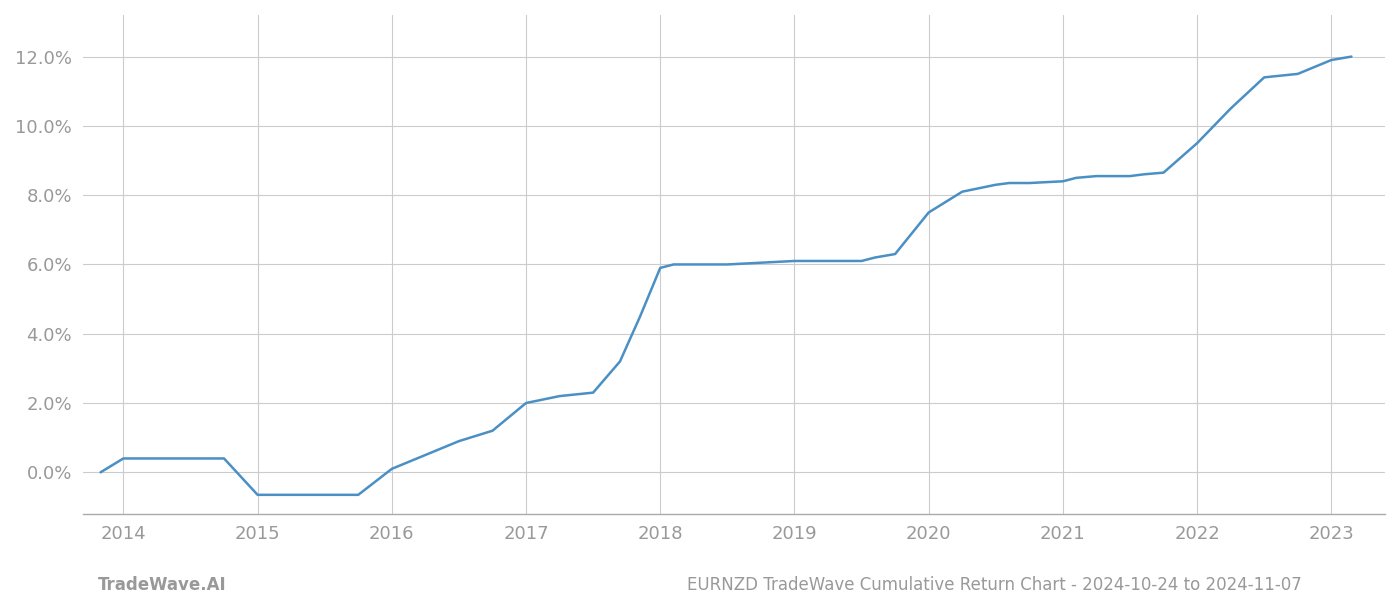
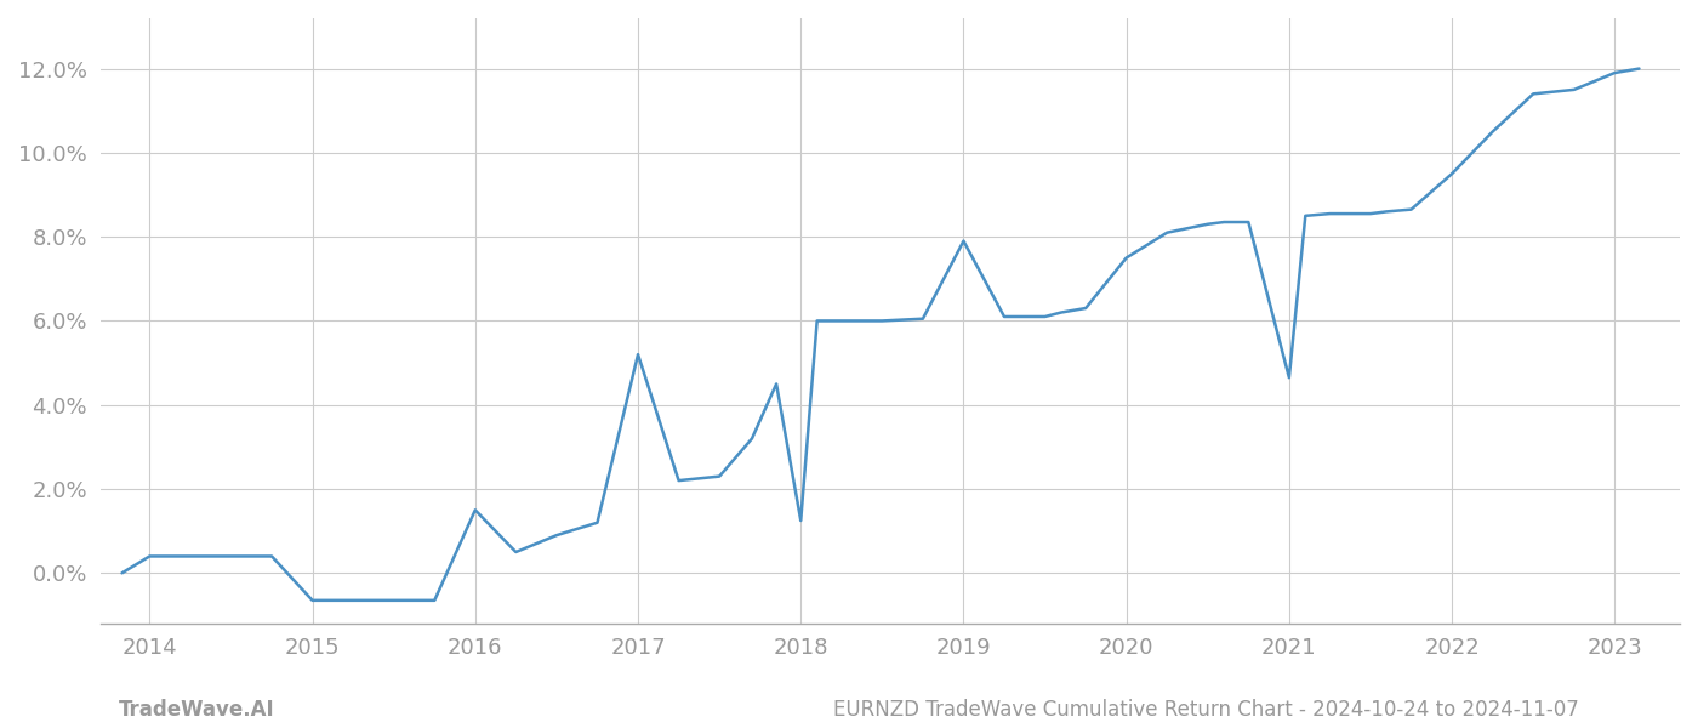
2016: 0.10% -> 1.50%
2017: 2.00% -> 5.20%
2018: 5.90% -> 1.25%
2019: 6.10% -> 7.90%
2021: 8.40% -> 4.65%
